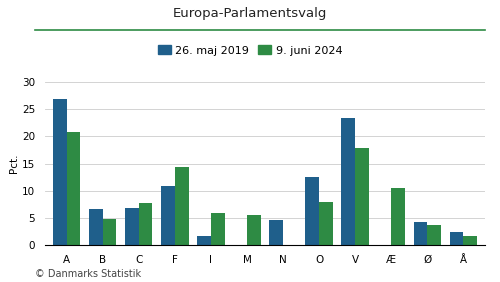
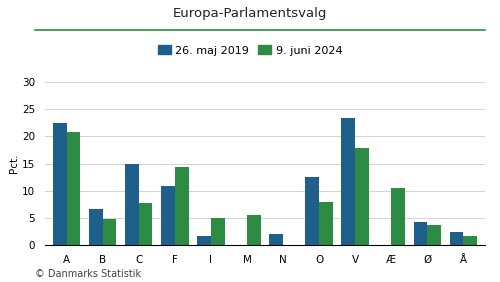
26. maj 2019/A: 26.9 -> 22.4
26. maj 2019/C: 6.9 -> 15.0
9. juni 2024/I: 6.0 -> 5.0
26. maj 2019/N: 4.7 -> 2.0
